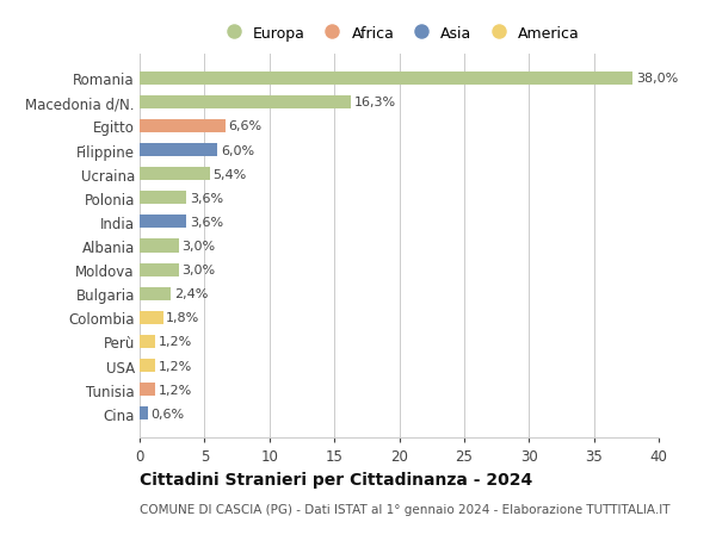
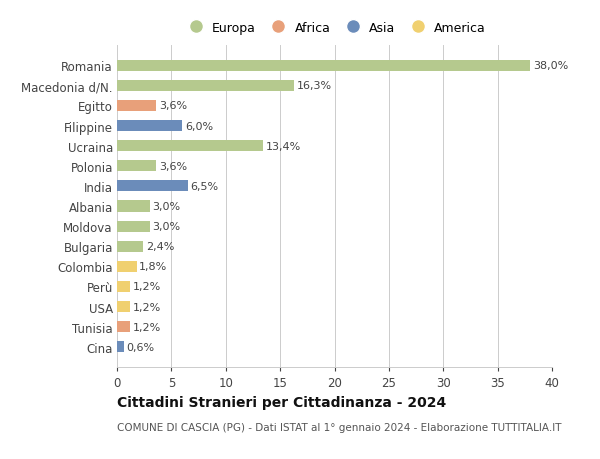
Egitto: 6,6% -> 3,6%
Ucraina: 5,4% -> 13,4%
India: 3,6% -> 6,5%
